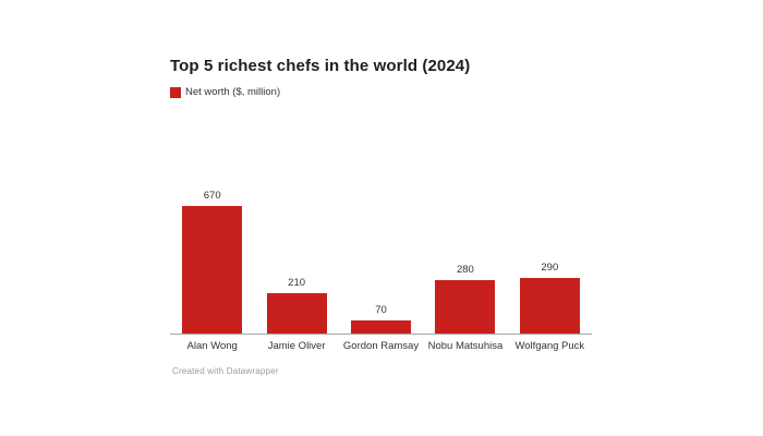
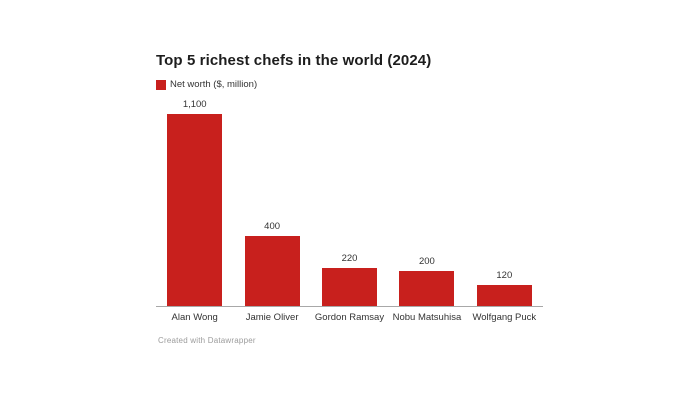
Alan Wong: 670 -> 1,100
Jamie Oliver: 210 -> 400
Gordon Ramsay: 70 -> 220
Nobu Matsuhisa: 280 -> 200
Wolfgang Puck: 290 -> 120
